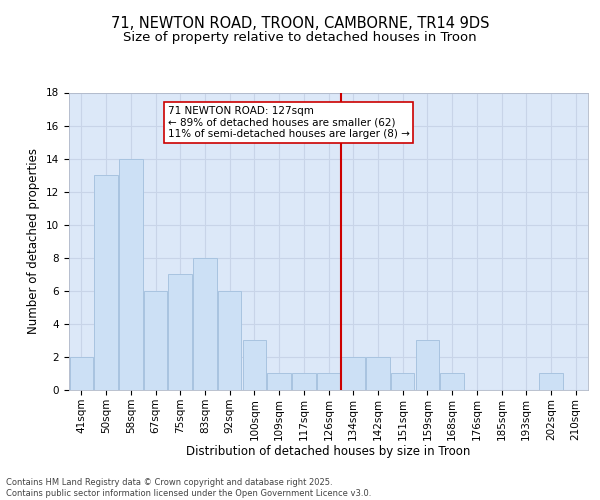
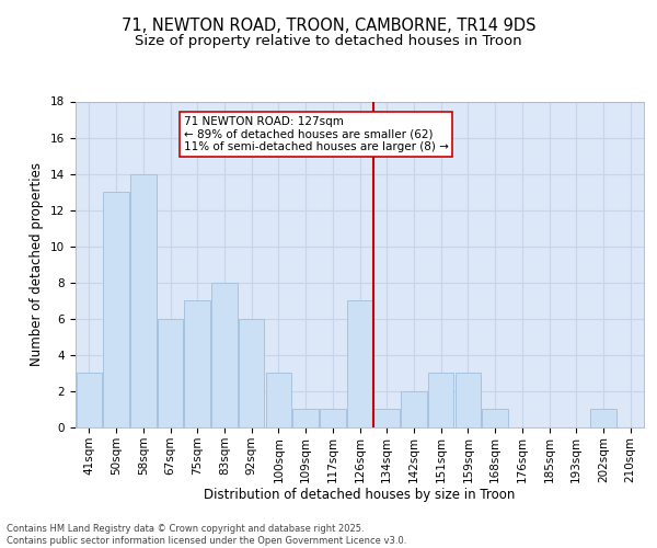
41sqm: 2 -> 3
126sqm: 1 -> 7
134sqm: 2 -> 1
151sqm: 1 -> 3
